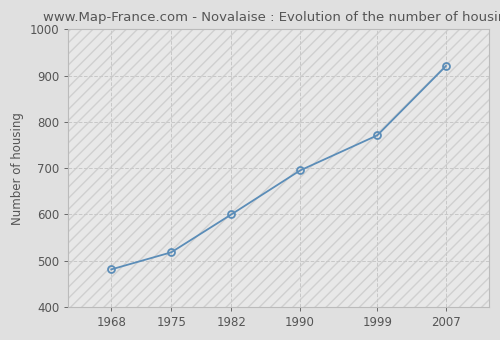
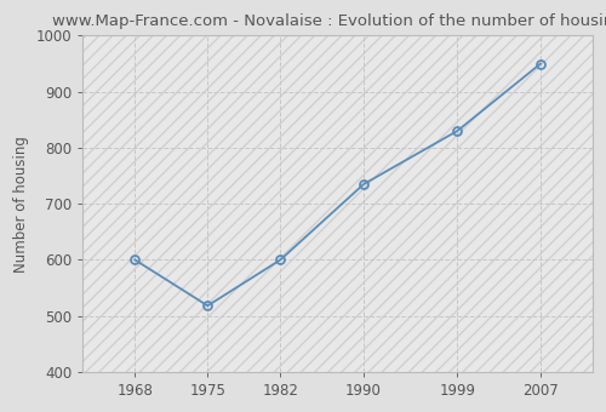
1968: 481 -> 600
1990: 695 -> 735
1999: 771 -> 830
2007: 921 -> 950
